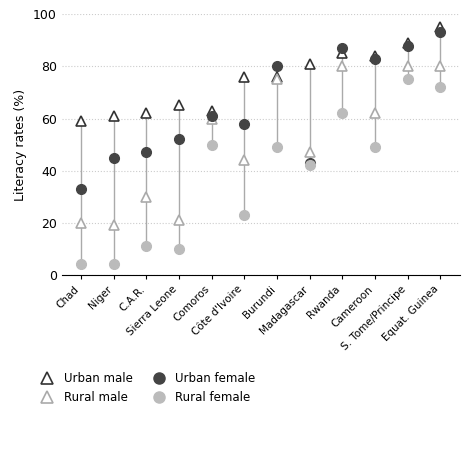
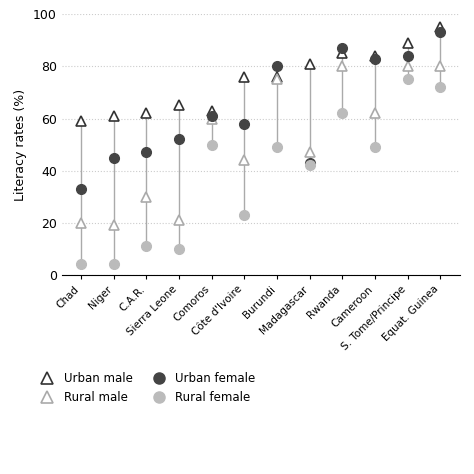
Urban female/S. Tome/Principe: 88 -> 84
